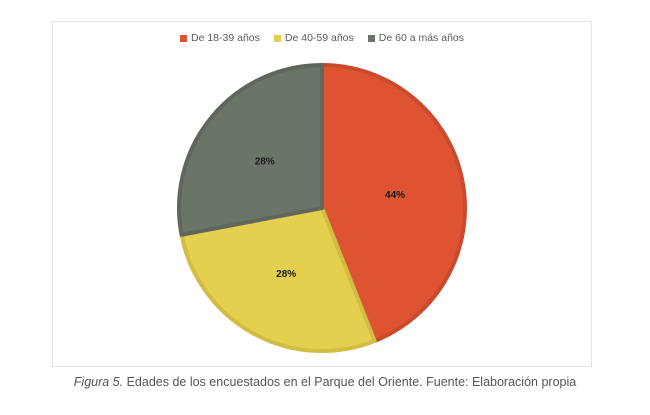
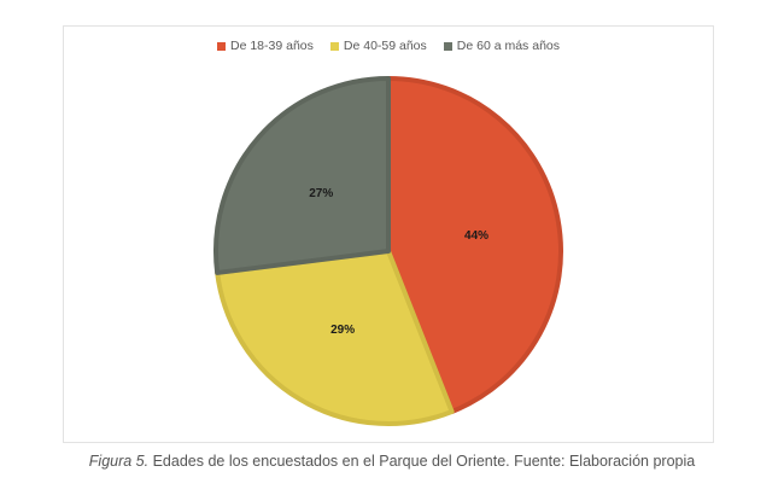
De 40-59 años: 28% -> 29%
De 60 a más años: 28% -> 27%
